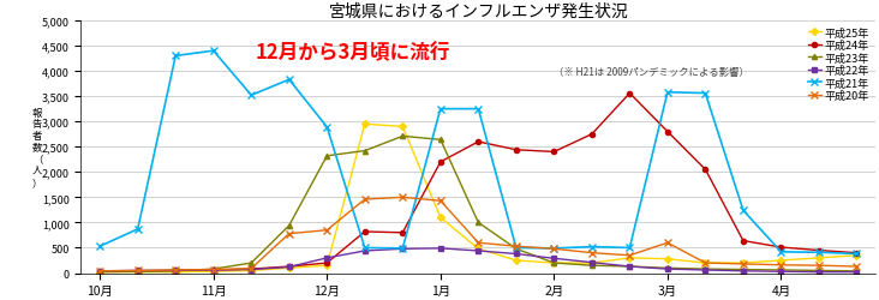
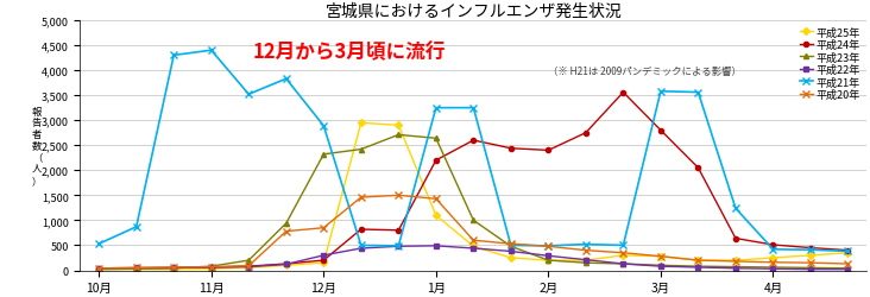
平成20年/3月: 600 -> 280
